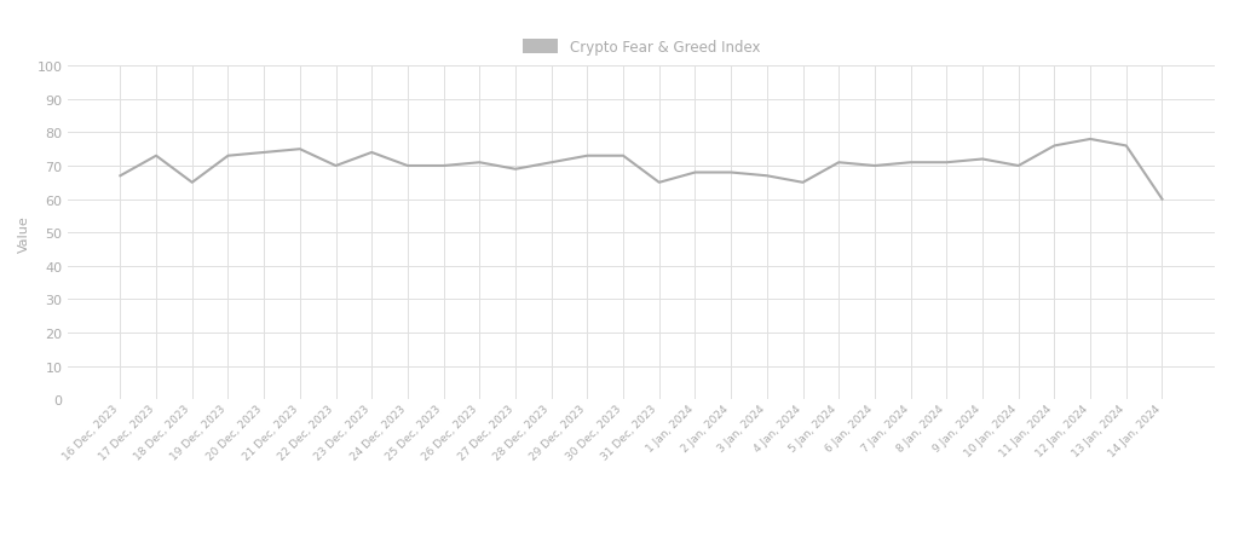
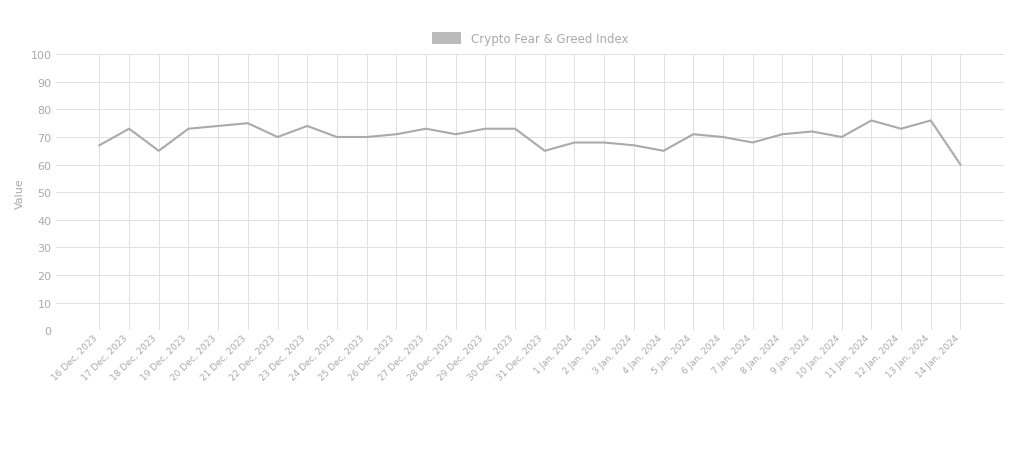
27 Dec, 2023: 69 -> 73
7 Jan, 2024: 71 -> 68
12 Jan, 2024: 78 -> 73
